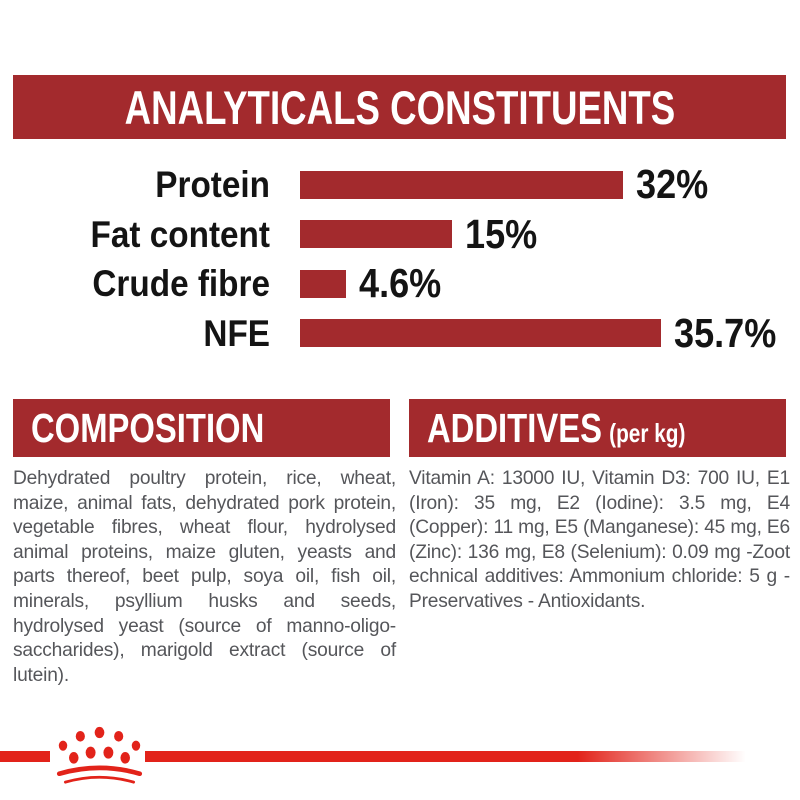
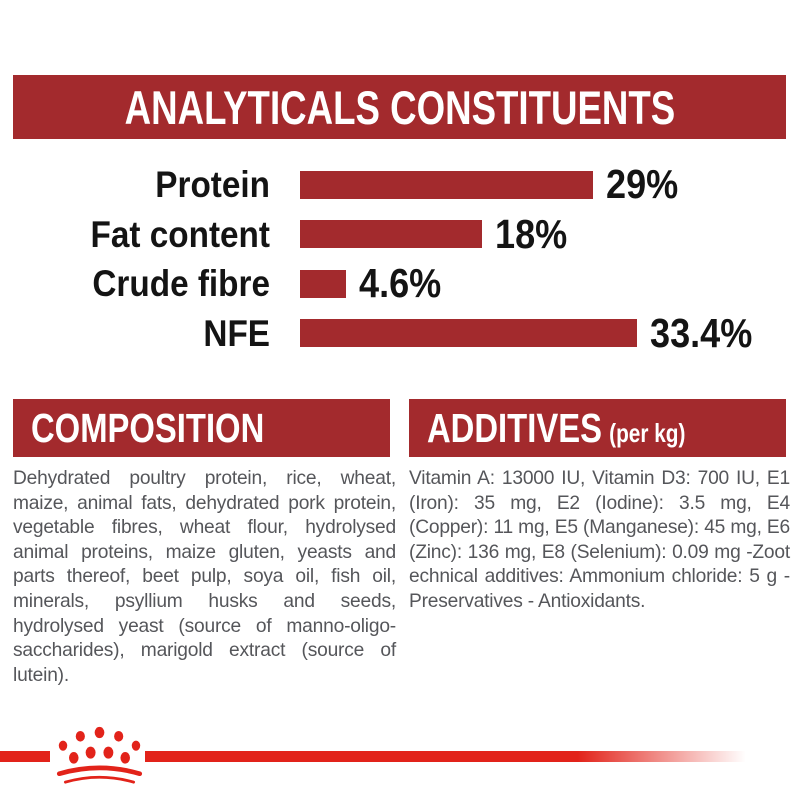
Protein: 32% -> 29%
Fat content: 15% -> 18%
NFE: 35.7% -> 33.4%
